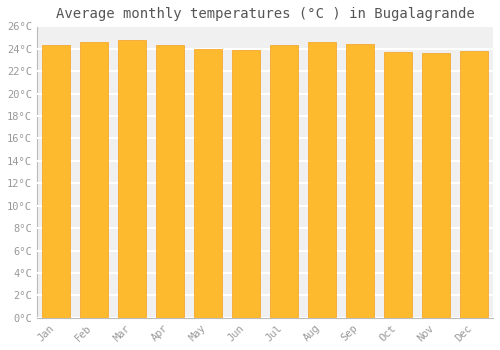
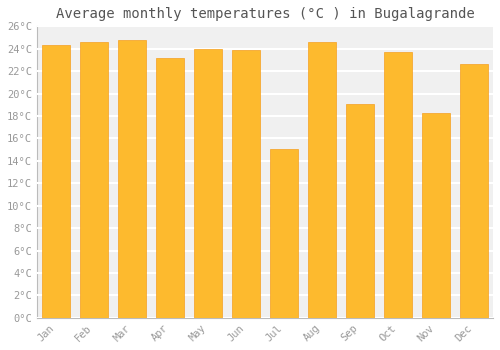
Apr: 24.3°C -> 23.2°C
Jul: 24.3°C -> 15.1°C
Sep: 24.4°C -> 19.1°C
Nov: 23.6°C -> 18.3°C
Dec: 23.8°C -> 22.6°C
